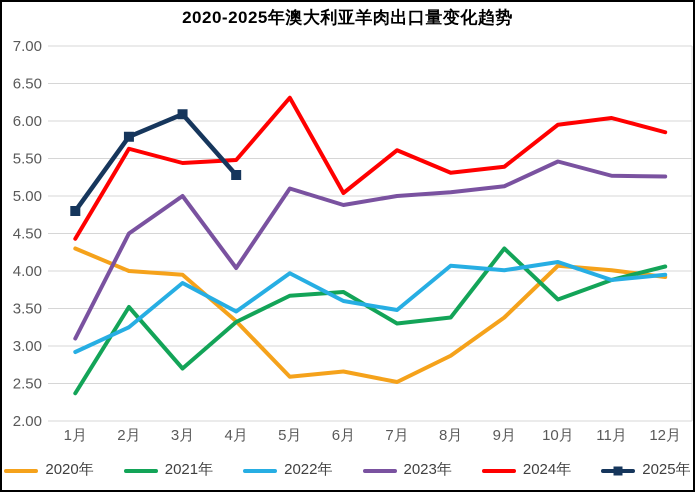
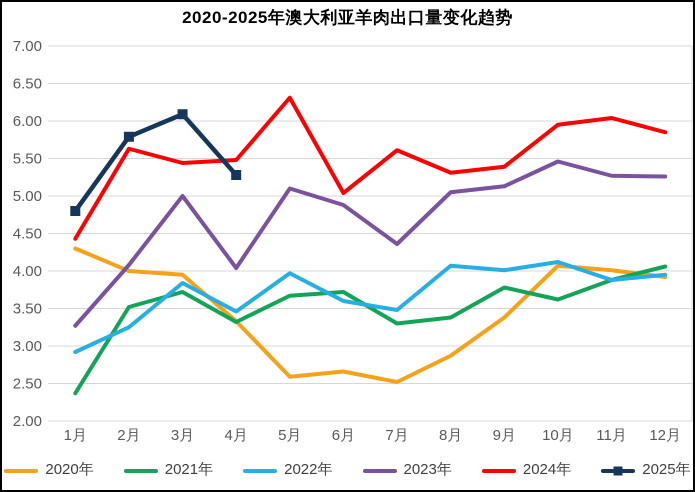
2023年/1月: 3.1 -> 3.3
2023年/2月: 4.5 -> 4.1
2021年/3月: 2.7 -> 3.7
2023年/7月: 5.0 -> 4.4
2021年/9月: 4.3 -> 3.8
